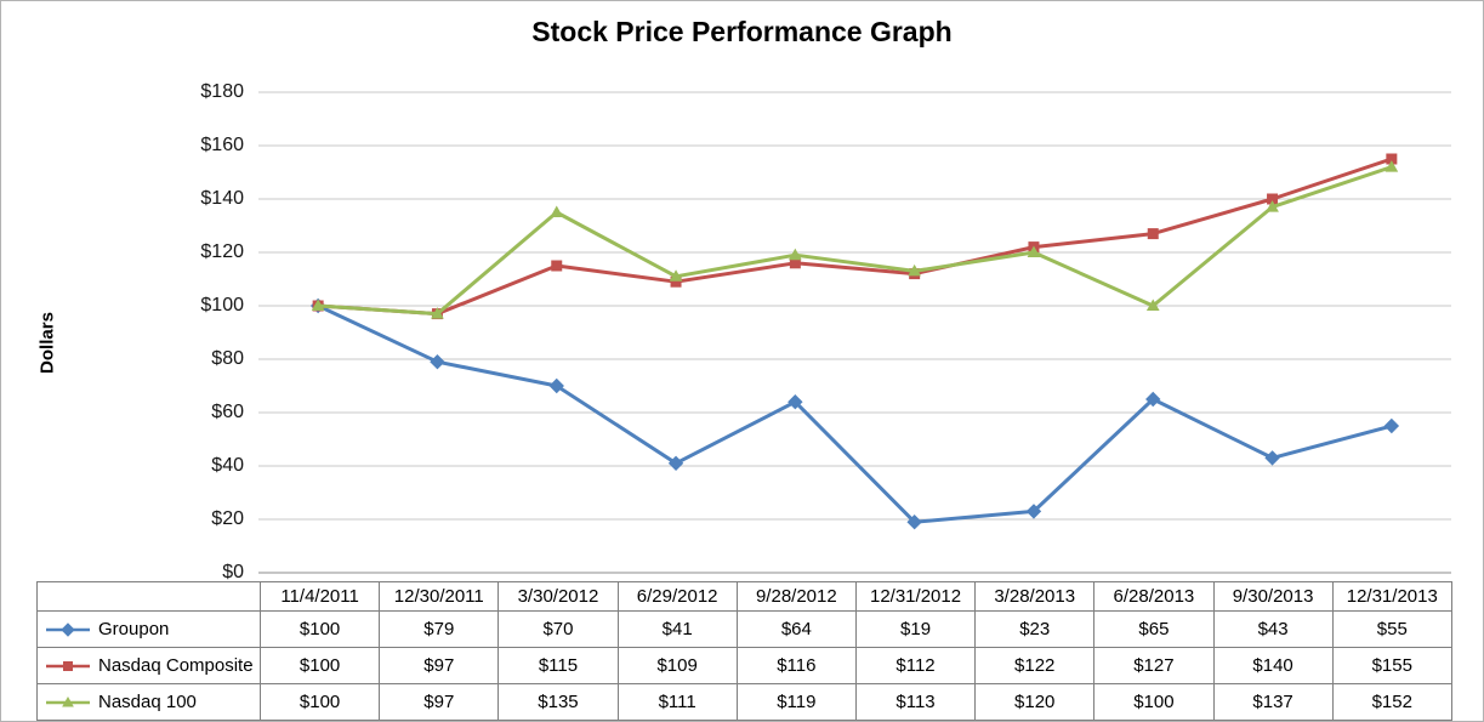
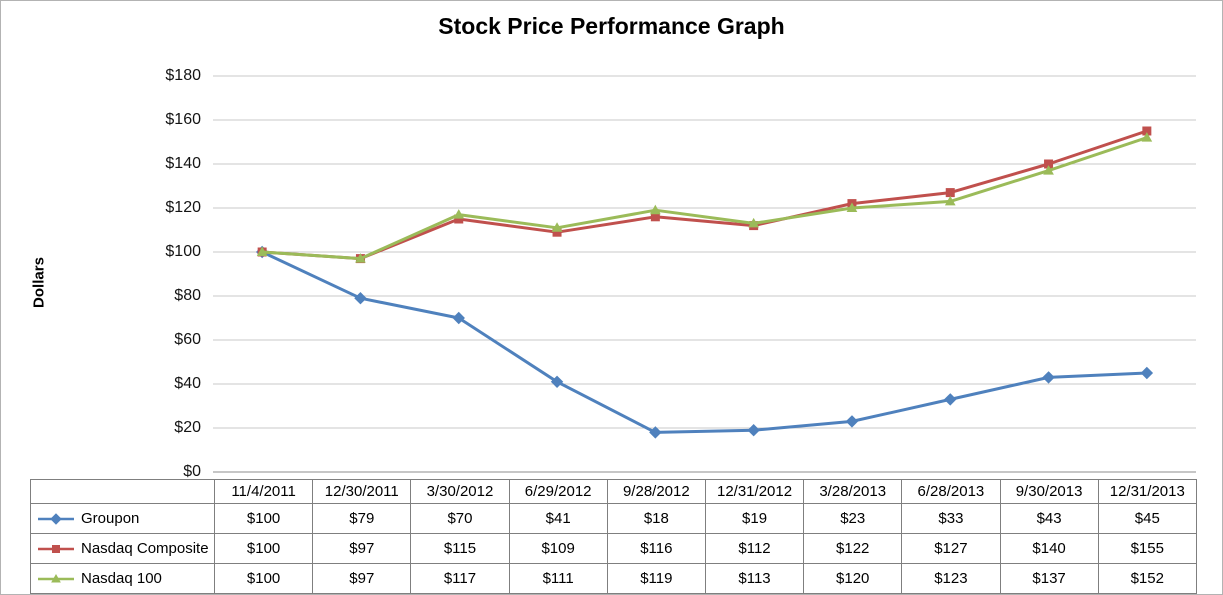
Nasdaq 100/3/30/2012: $135 -> $117
Groupon/9/28/2012: $64 -> $18
Groupon/6/28/2013: $65 -> $33
Nasdaq 100/6/28/2013: $100 -> $123
Groupon/12/31/2013: $55 -> $45
